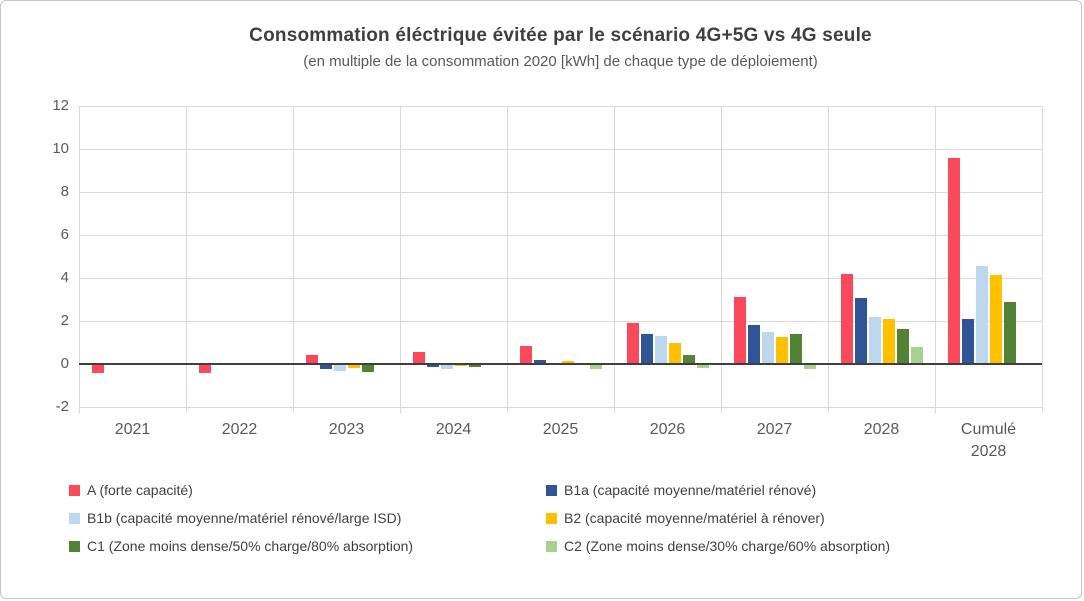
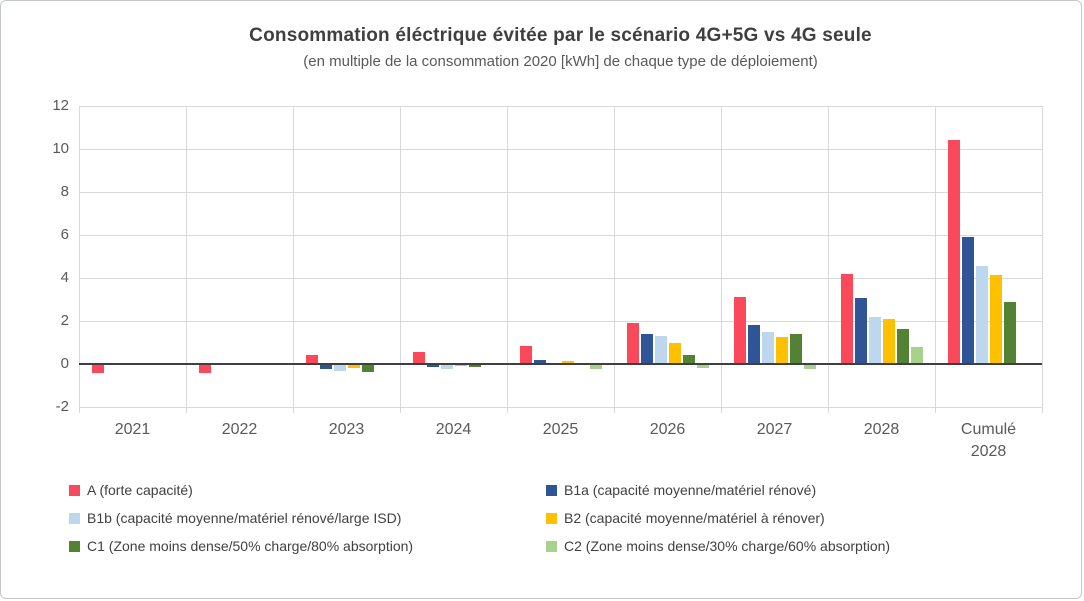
A (forte capacité)/Cumulé 2028: 9.6 -> 10.4
B1a (capacité moyenne/matériel rénové)/Cumulé 2028: 2.1 -> 5.9
